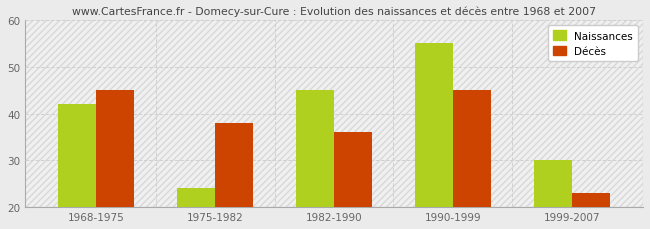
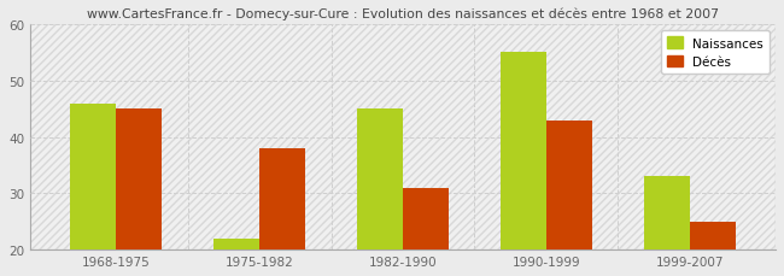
Naissances/1968-1975: 42 -> 46
Naissances/1975-1982: 24 -> 22
Décès/1982-1990: 36 -> 31
Décès/1990-1999: 45 -> 43
Naissances/1999-2007: 30 -> 33
Décès/1999-2007: 23 -> 25
